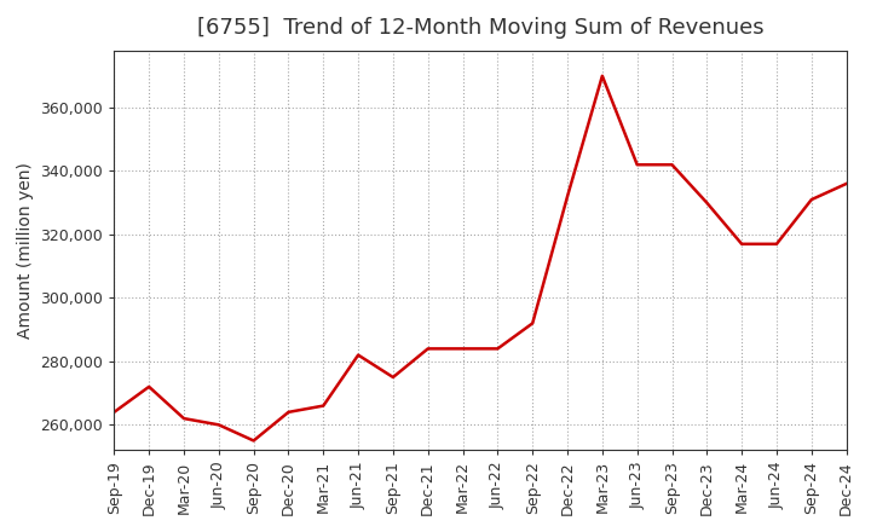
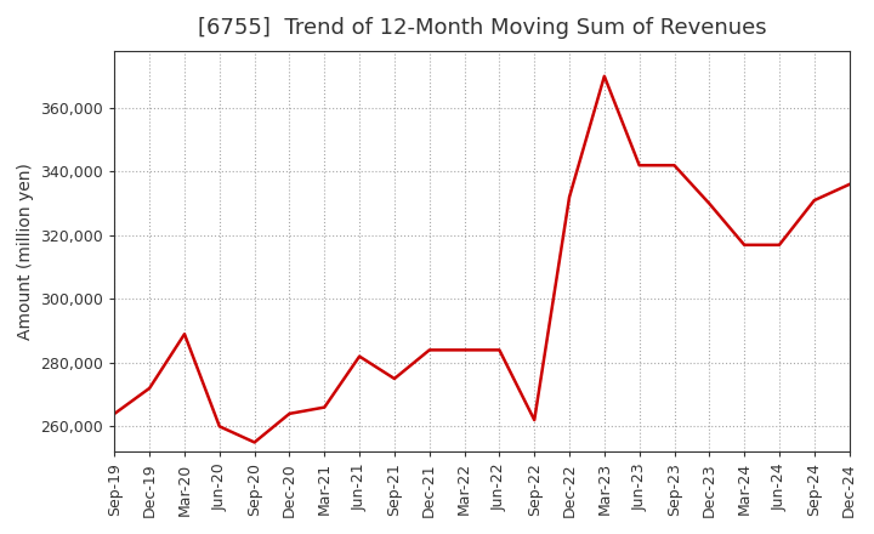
Mar-20: 262,000 -> 289,000
Sep-22: 292,000 -> 262,000
